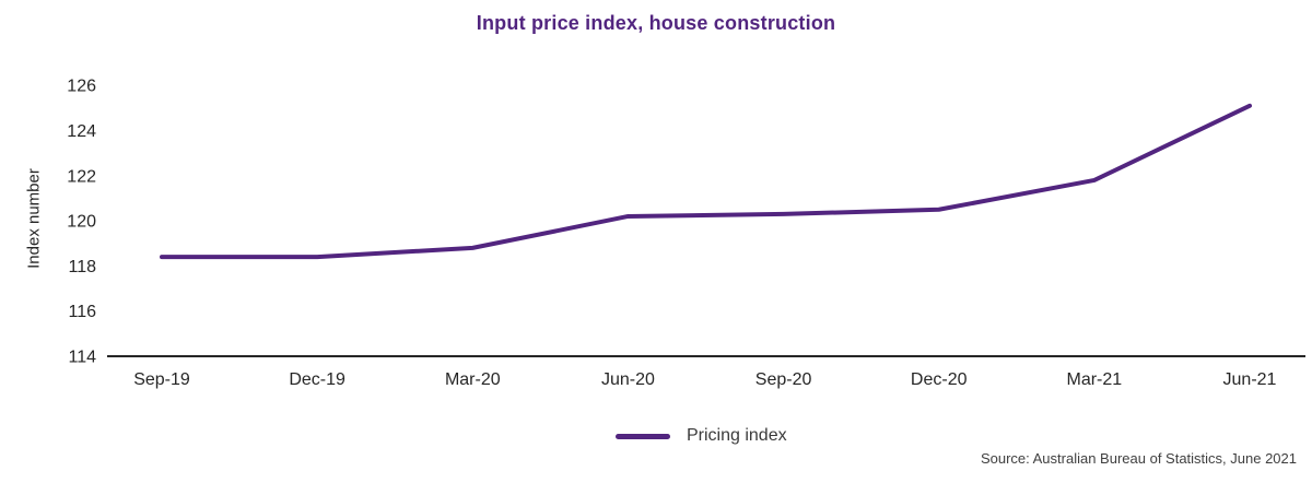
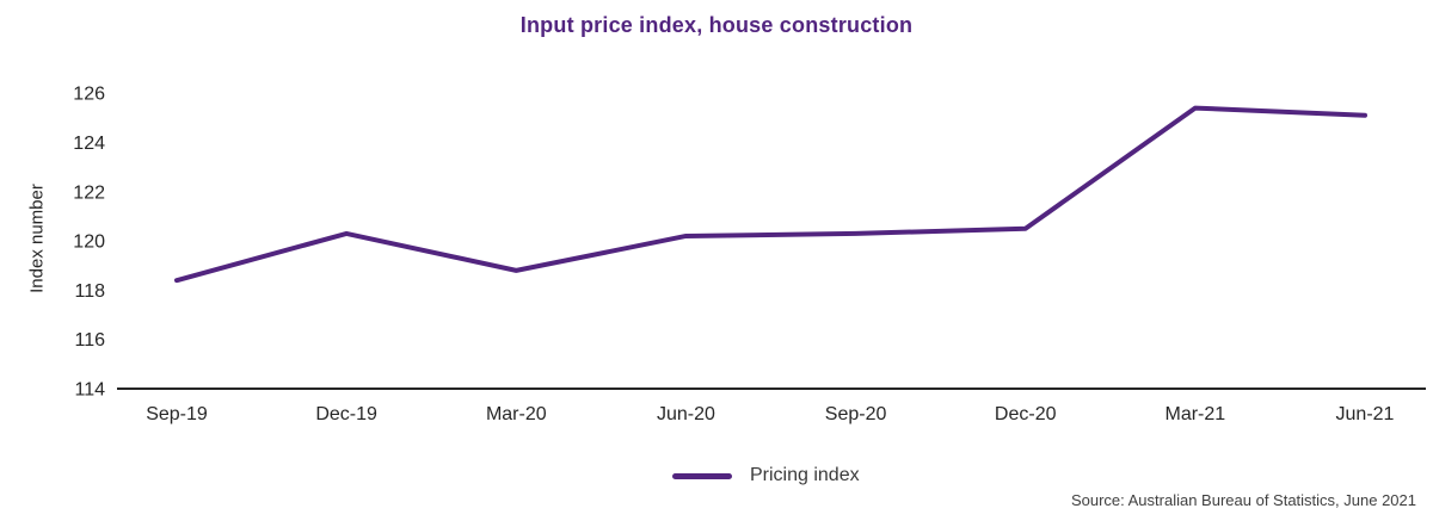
Dec-19: 118.4 -> 120.3
Mar-21: 121.8 -> 125.4
